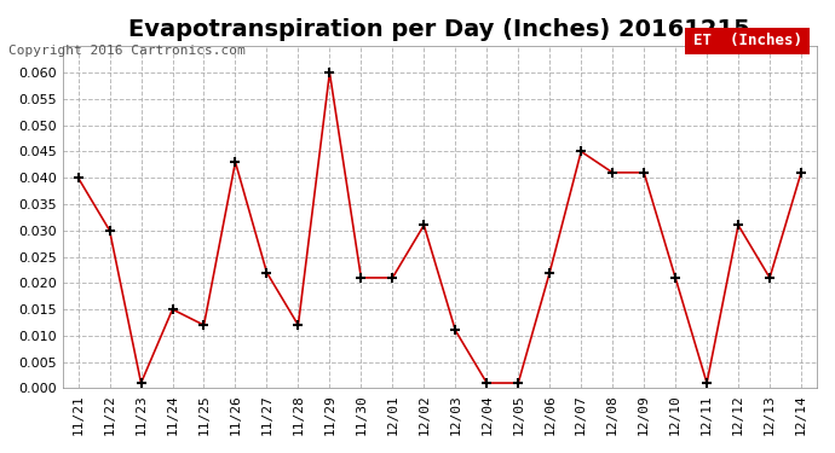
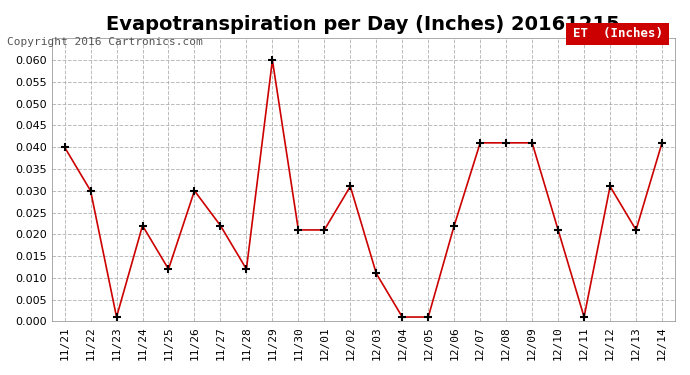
11/24: 0.015 -> 0.022
11/26: 0.043 -> 0.030
12/07: 0.045 -> 0.041
